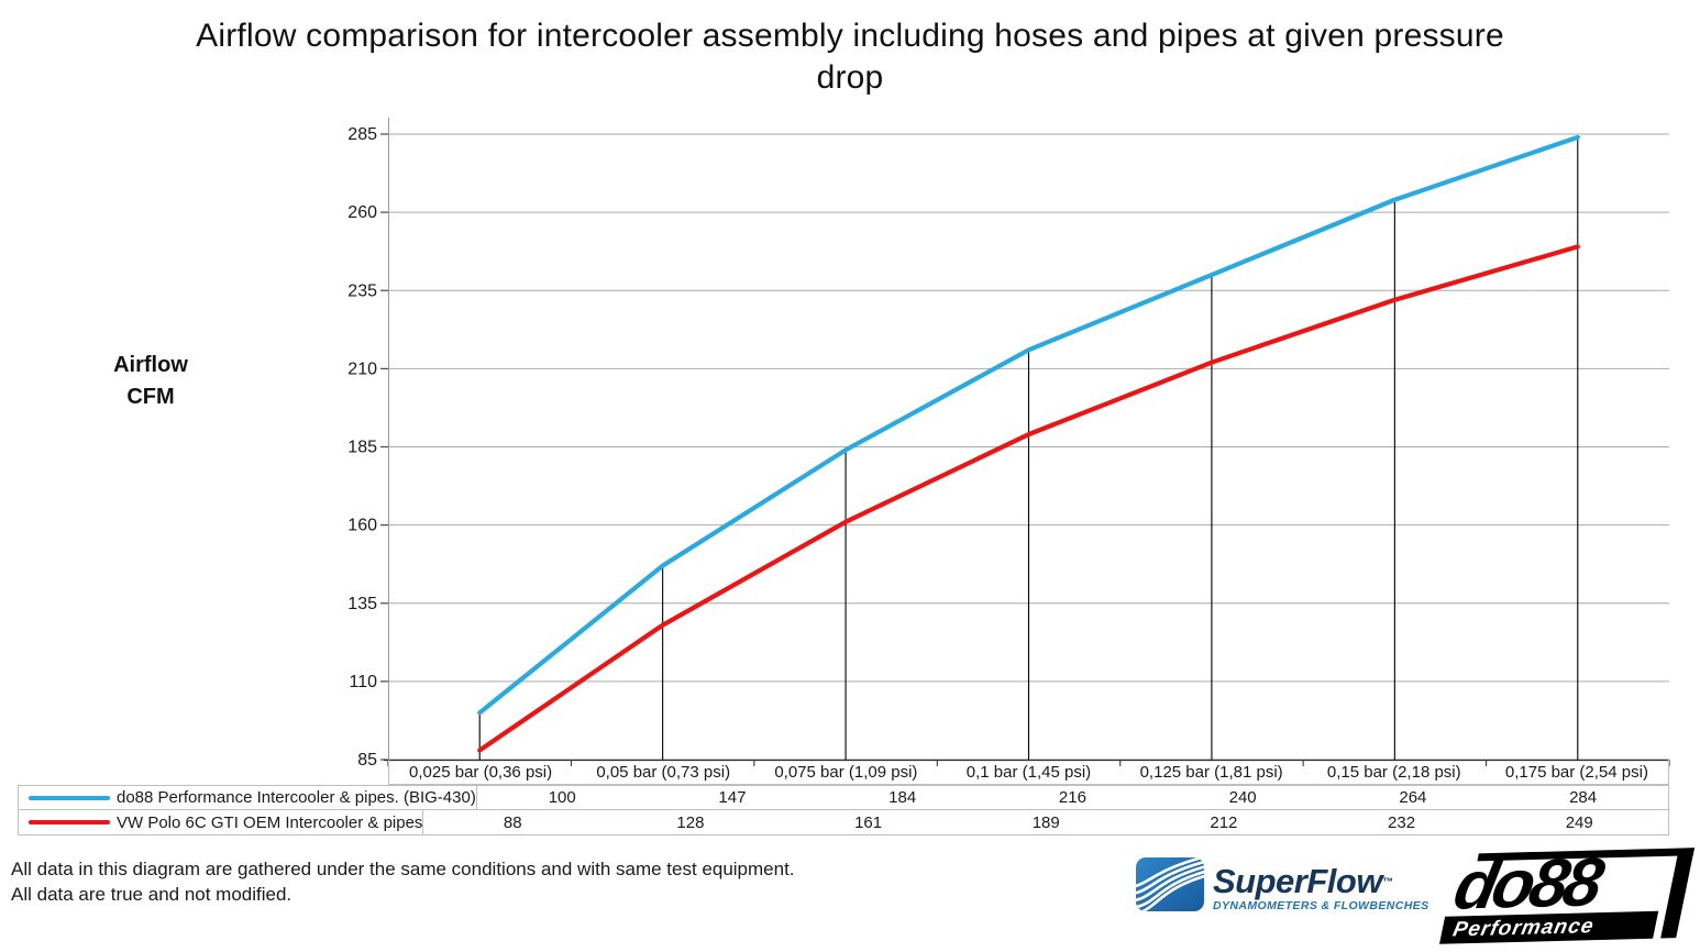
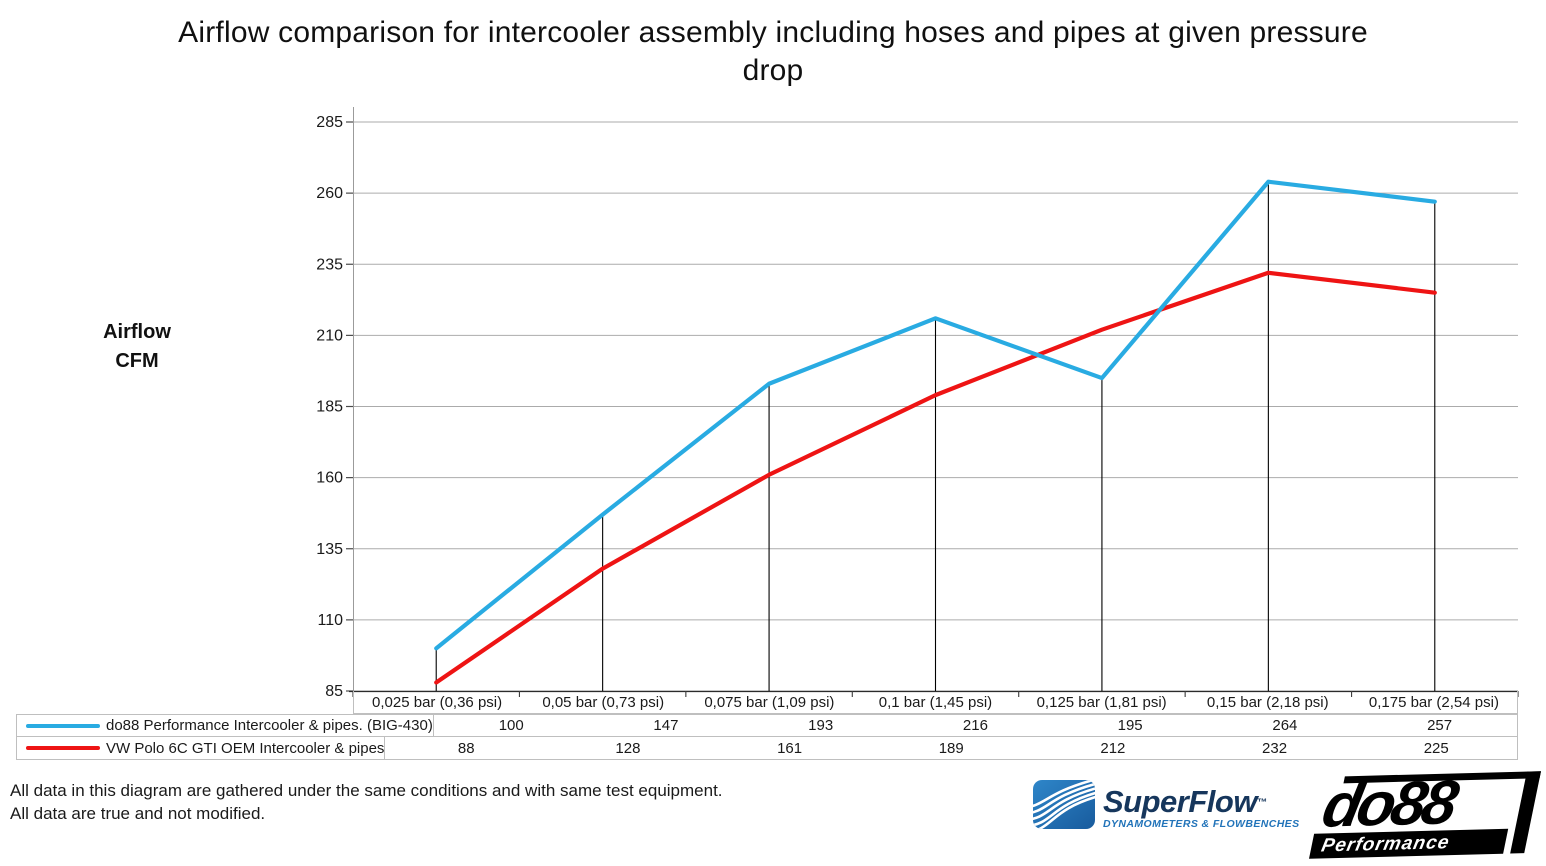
do88 Performance Intercooler & pipes. (BIG-430)/0,075 bar (1,09 psi): 184 -> 193
do88 Performance Intercooler & pipes. (BIG-430)/0,125 bar (1,81 psi): 240 -> 195
do88 Performance Intercooler & pipes. (BIG-430)/0,175 bar (2,54 psi): 284 -> 257
VW Polo 6C GTI OEM Intercooler & pipes/0,175 bar (2,54 psi): 249 -> 225
